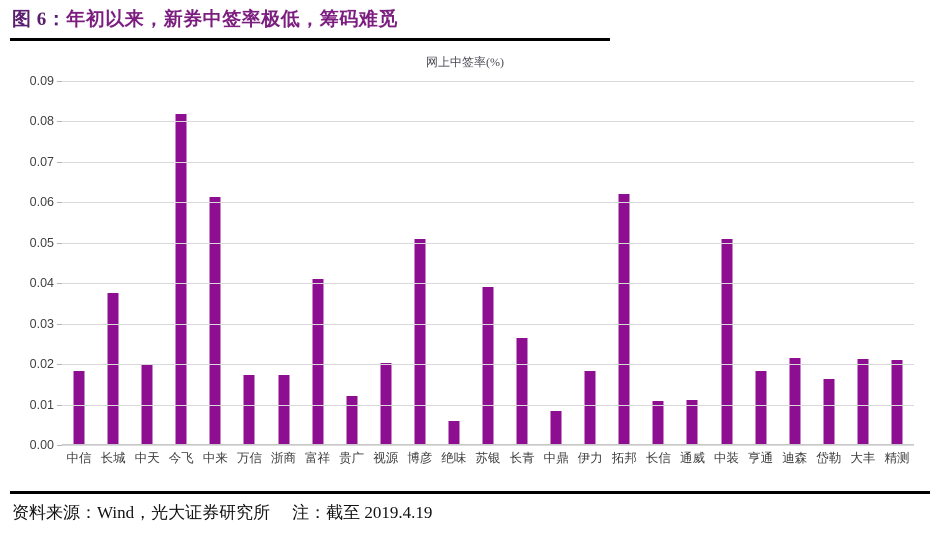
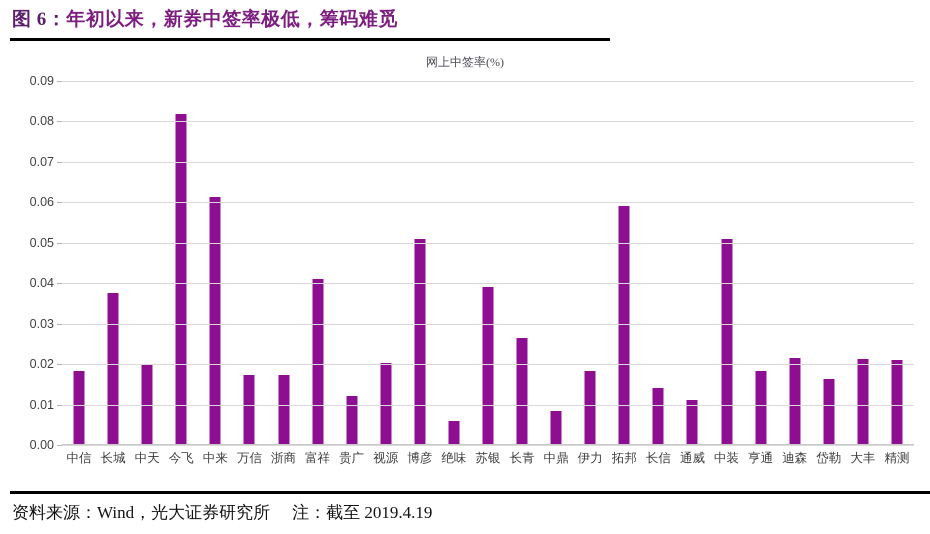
拓邦: 0.062 -> 0.059
长信: 0.011 -> 0.014
